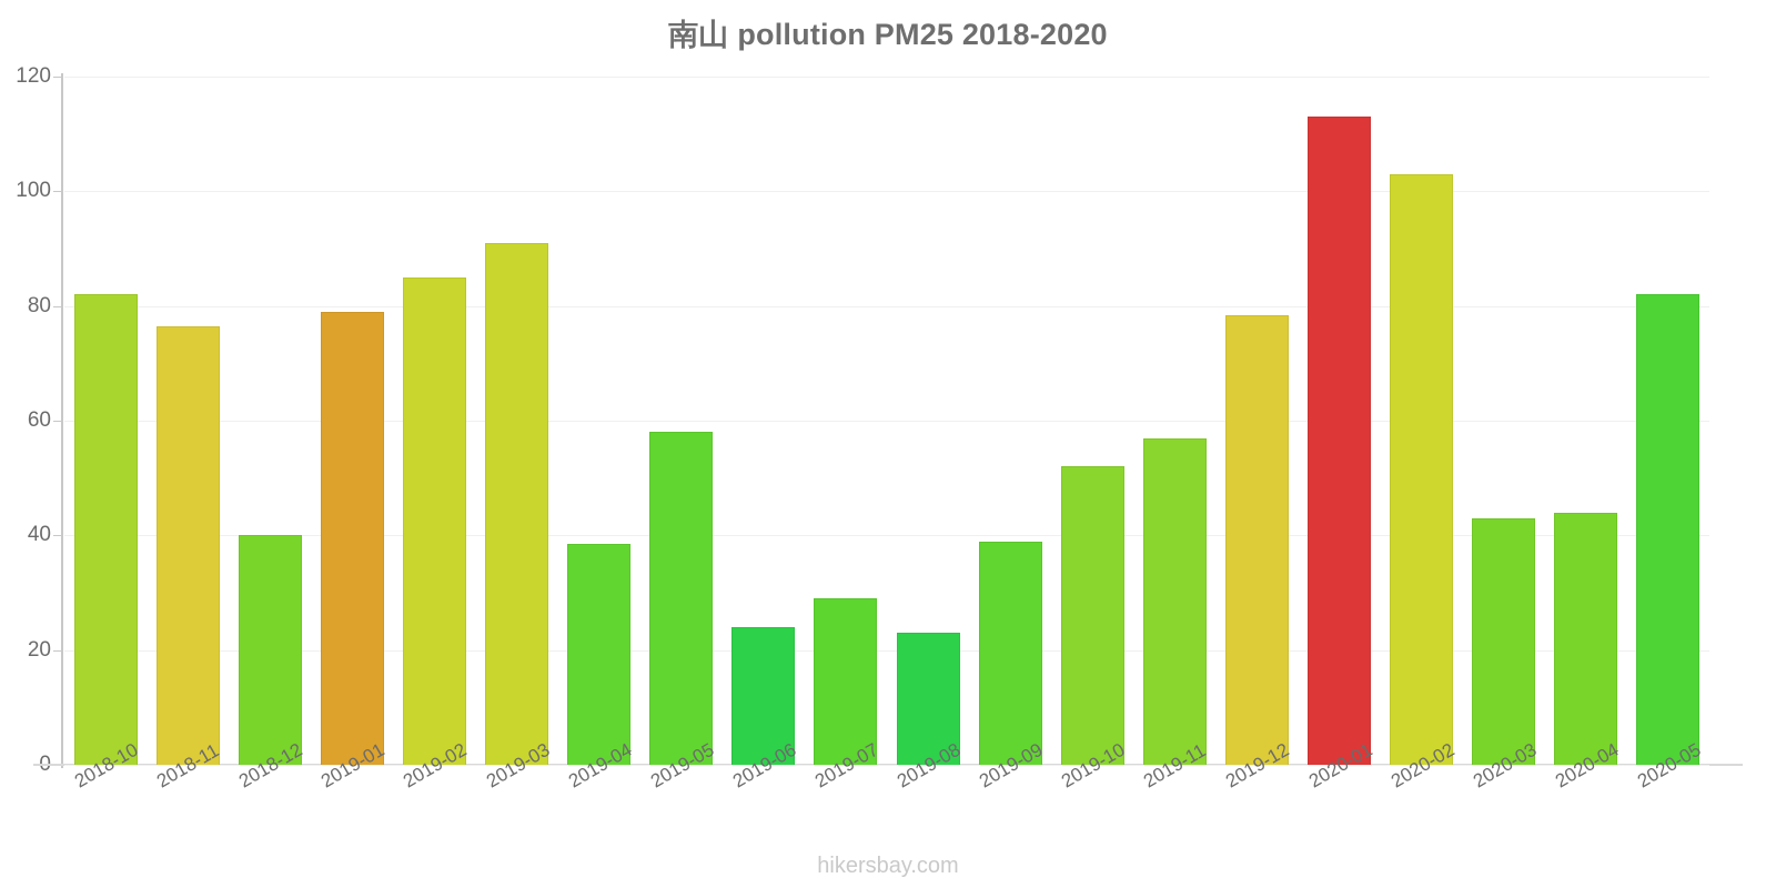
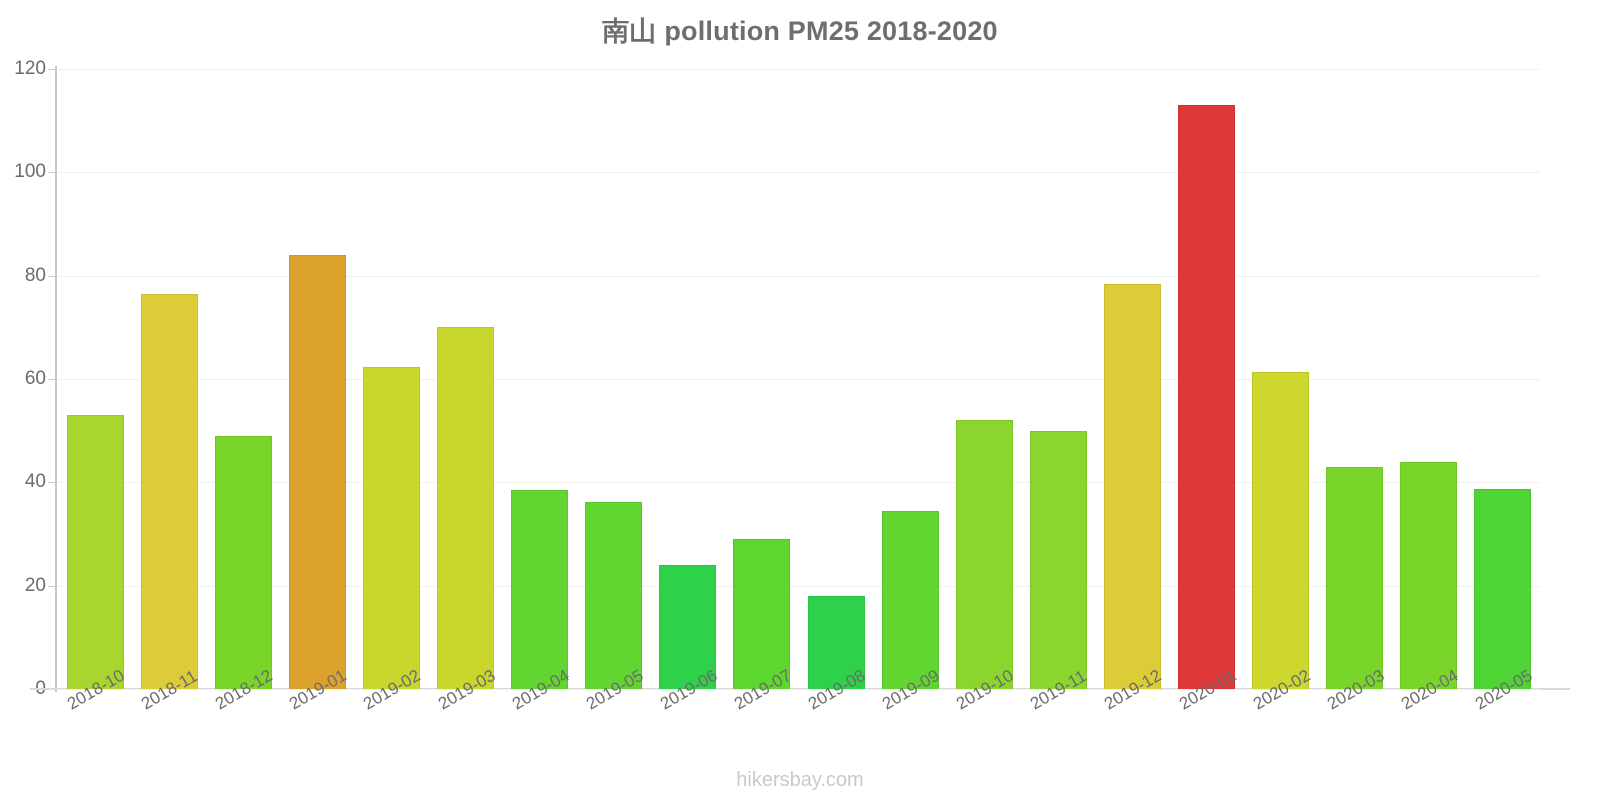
2018-10: 82 -> 53
2018-12: 40 -> 49
2019-01: 79 -> 84
2019-02: 85 -> 62
2019-03: 91 -> 70
2019-05: 58 -> 36
2019-08: 23 -> 18
2019-09: 39 -> 34
2019-11: 57 -> 50
2020-02: 103 -> 61
2020-05: 82 -> 39
